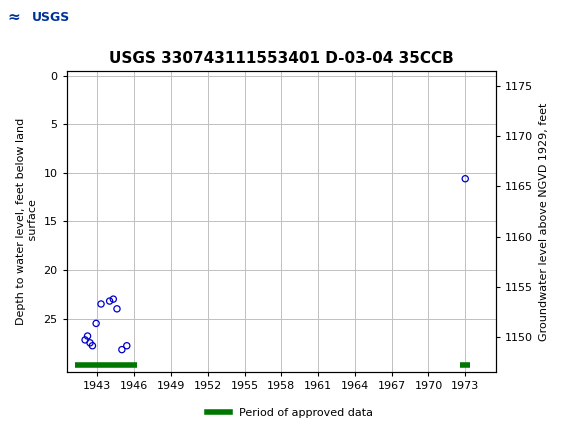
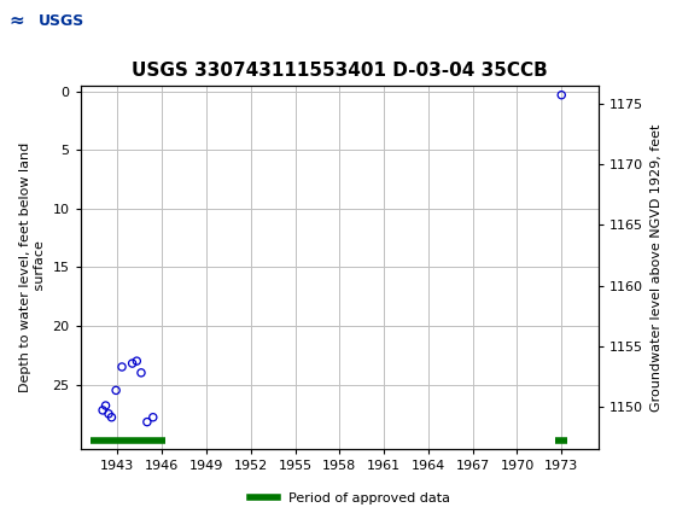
1973: 10.6 -> 0.3
